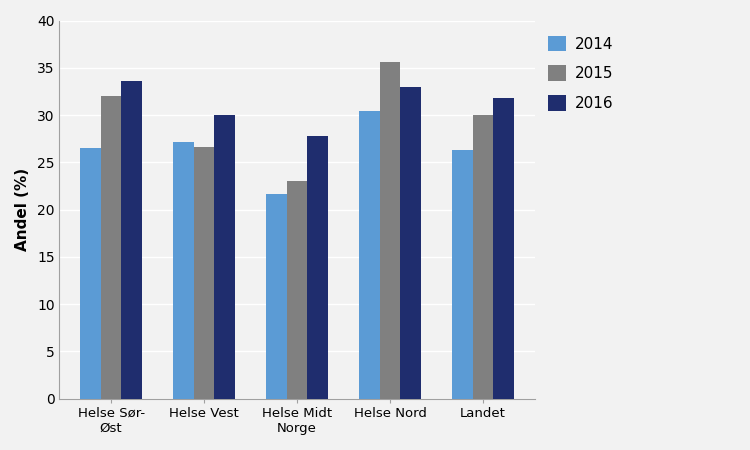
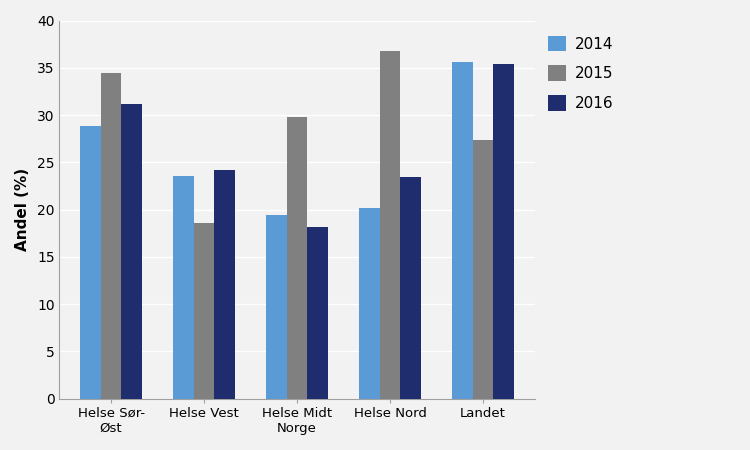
2014/Helse Sør- Øst: 26.5 -> 28.8
2015/Helse Sør- Øst: 32.0 -> 34.4
2016/Helse Sør- Øst: 33.6 -> 31.2
2014/Helse Vest: 27.2 -> 23.6
2015/Helse Vest: 26.6 -> 18.6
2016/Helse Vest: 30.0 -> 24.2
2014/Helse Midt Norge: 21.6 -> 19.4
2015/Helse Midt Norge: 23.0 -> 29.8
2016/Helse Midt Norge: 27.8 -> 18.2
2014/Helse Nord: 30.4 -> 20.2
2015/Helse Nord: 35.6 -> 36.8
2016/Helse Nord: 33.0 -> 23.4
2014/Landet: 26.3 -> 35.6
2015/Landet: 30.0 -> 27.4
2016/Landet: 31.8 -> 35.4
